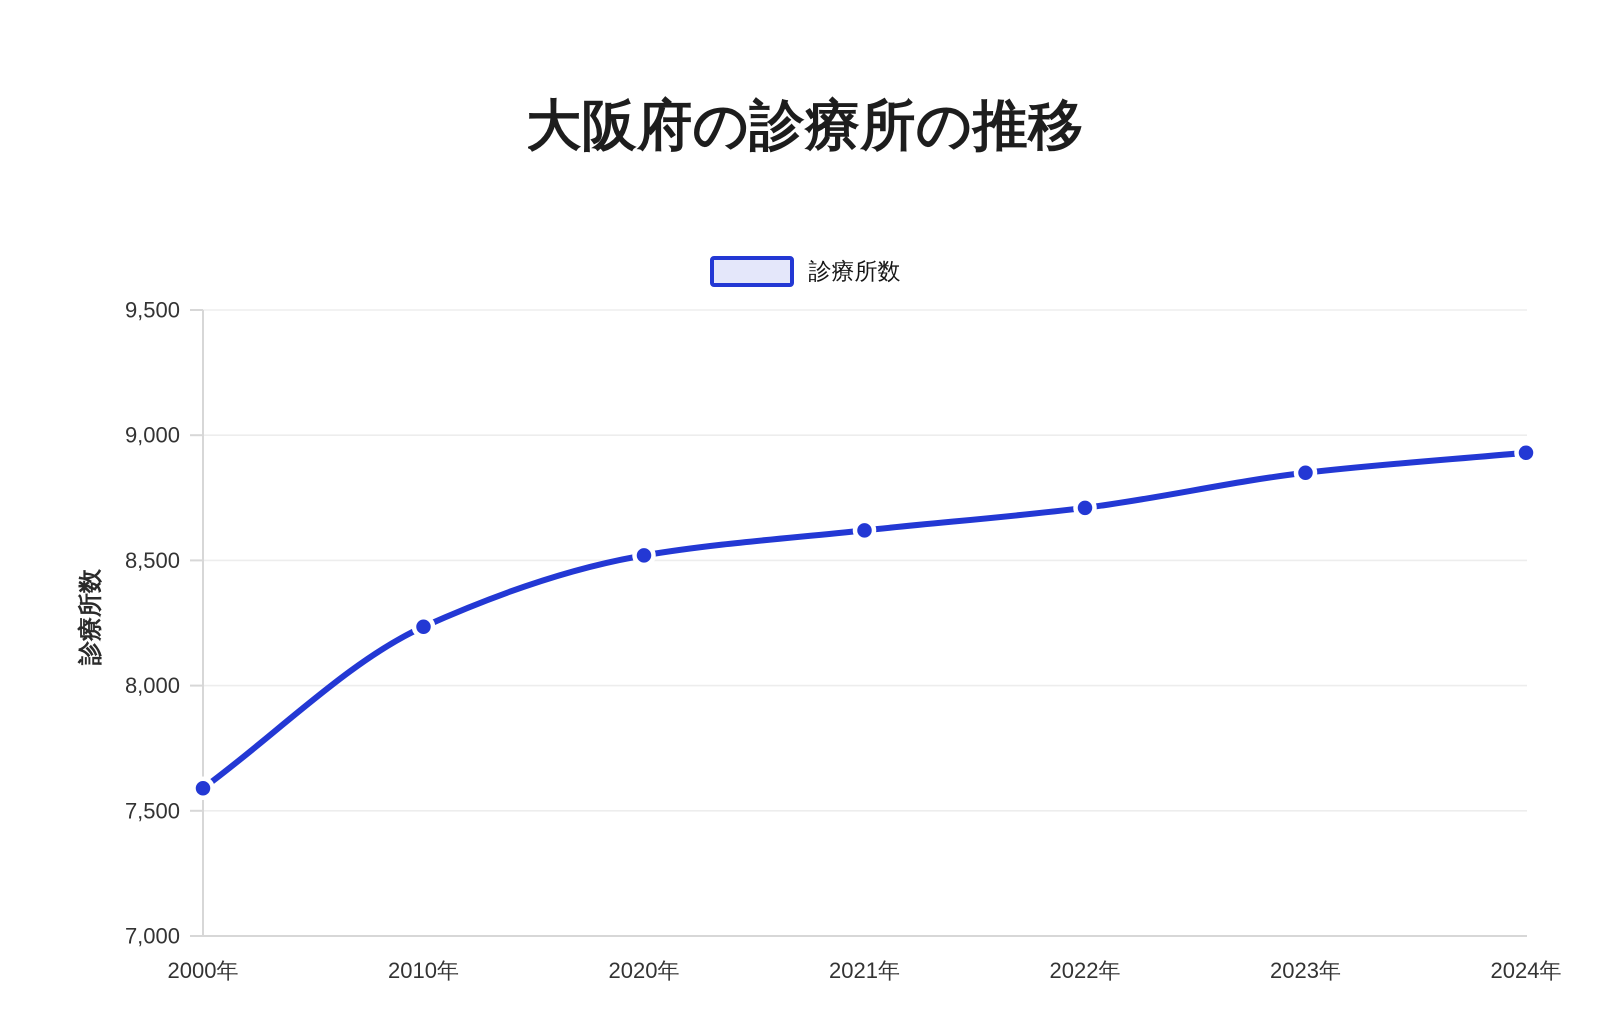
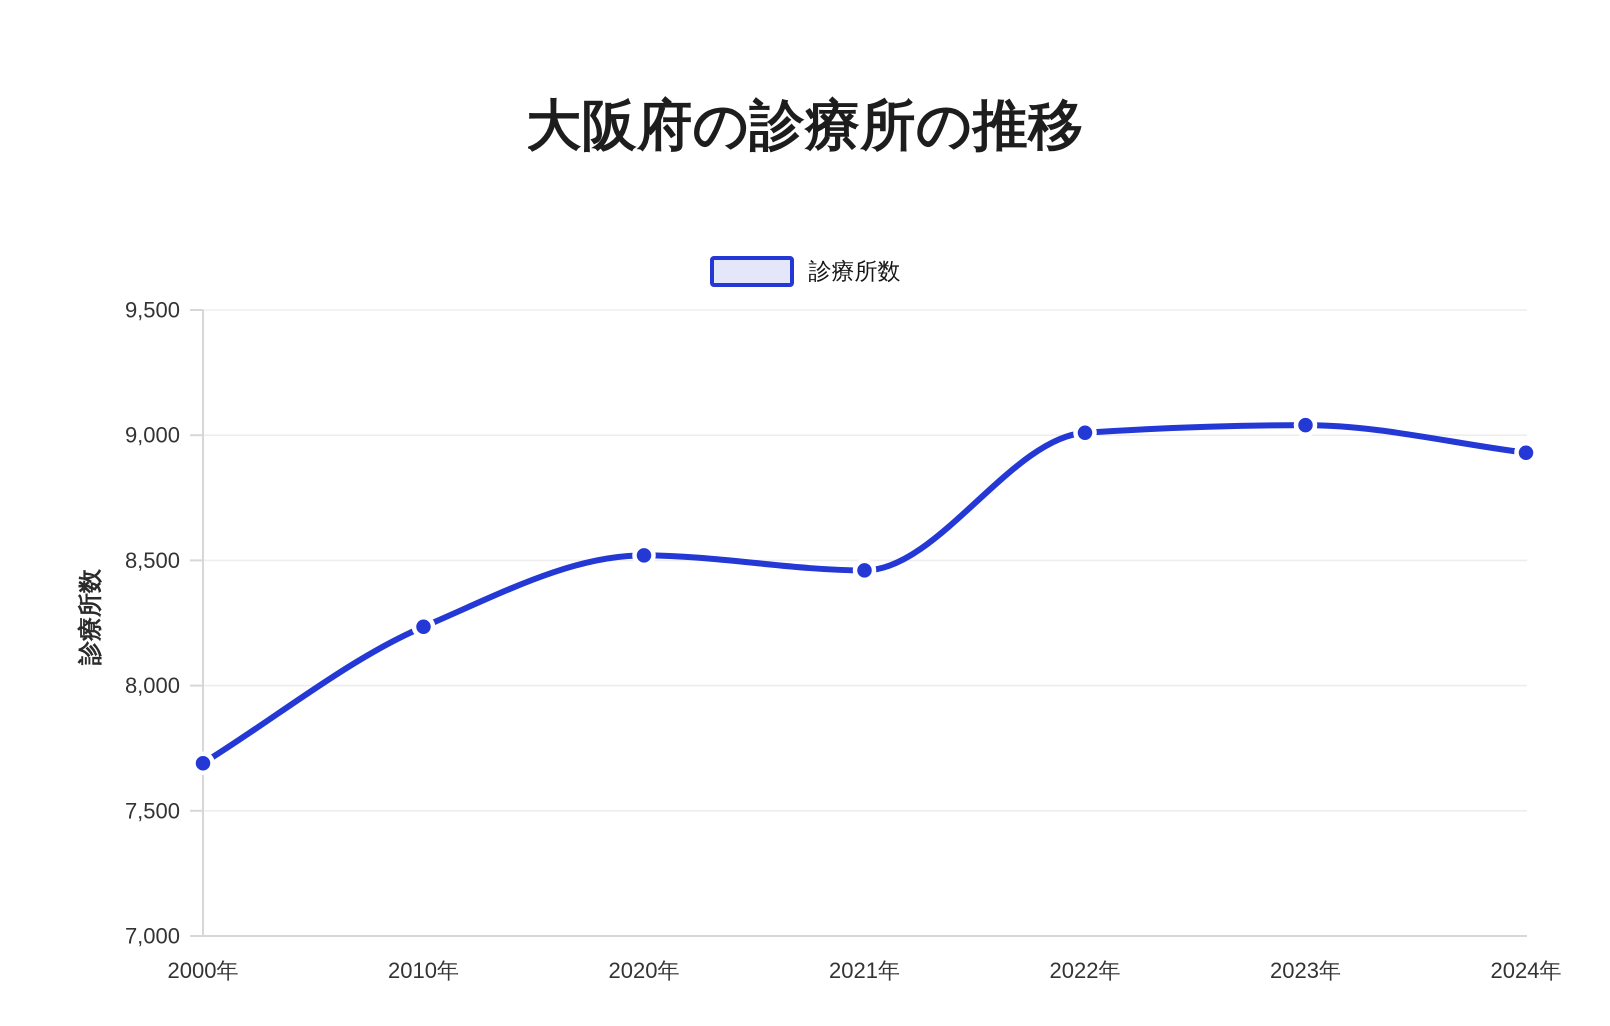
2000年: 7590 -> 7690
2021年: 8620 -> 8460
2022年: 8710 -> 9010
2023年: 8850 -> 9040
